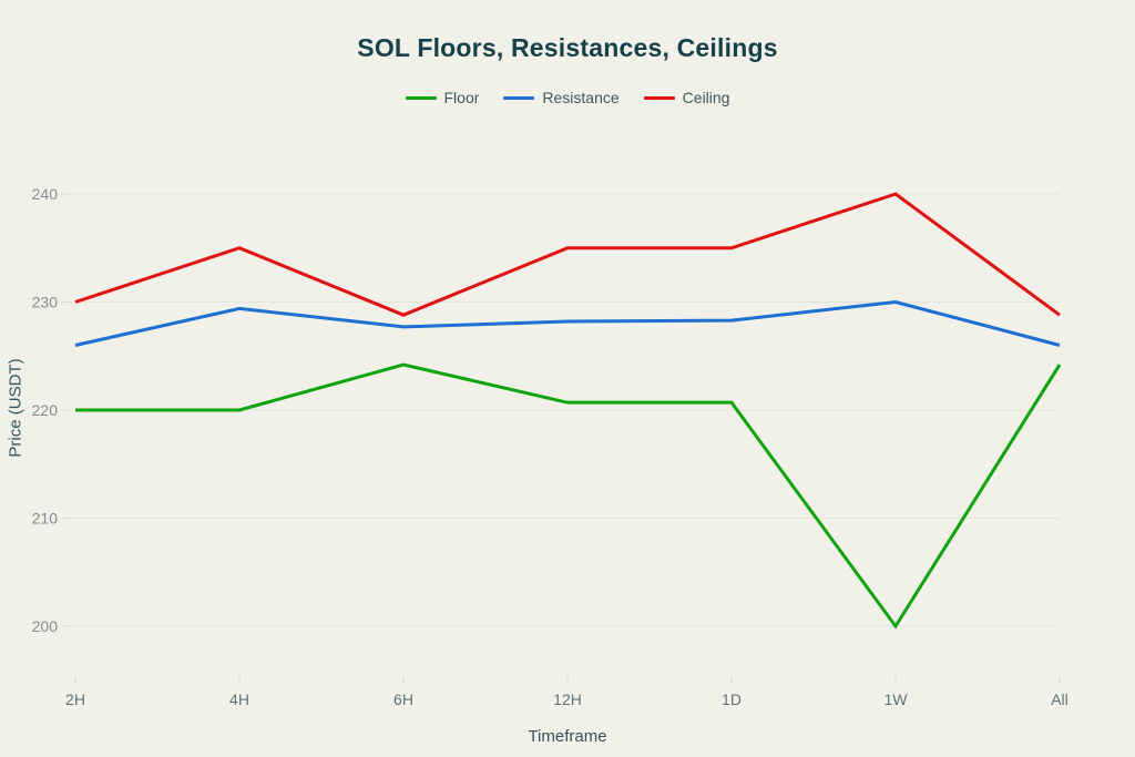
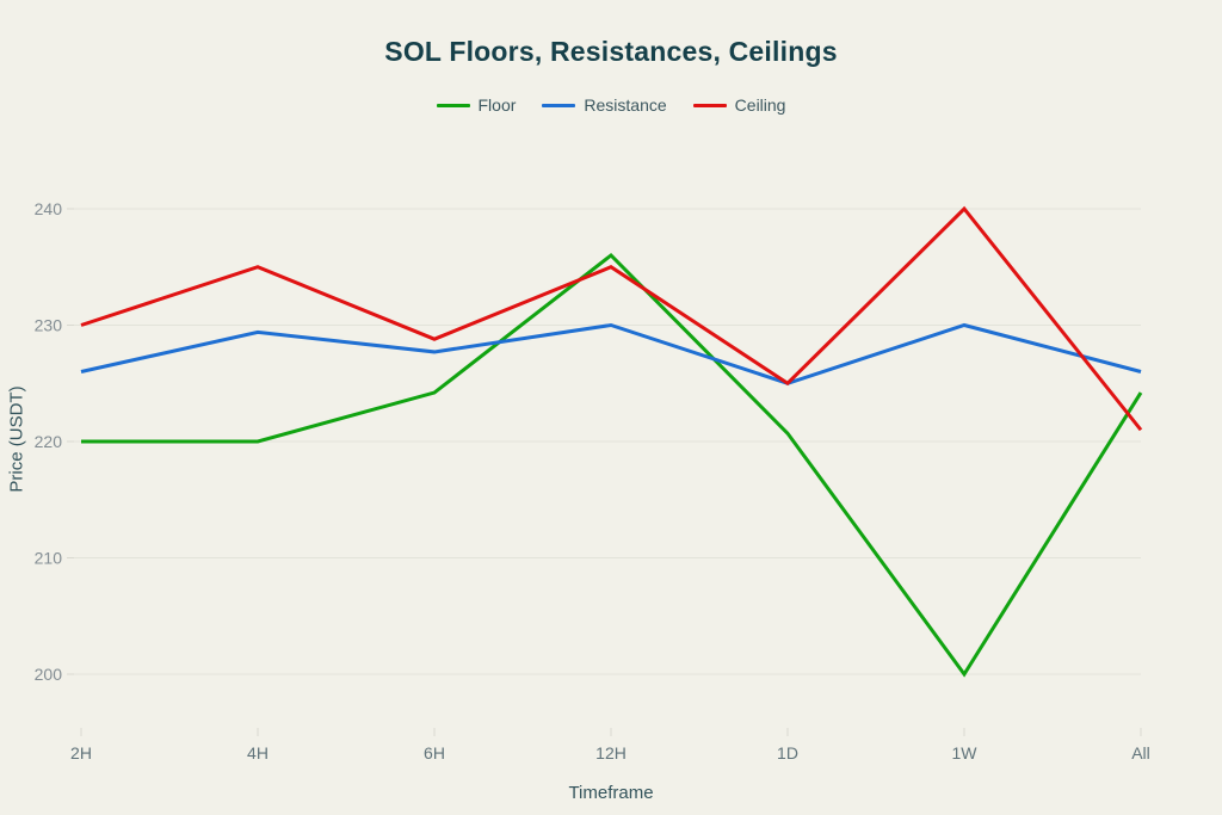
Floor/12H: 221 -> 236
Resistance/12H: 228 -> 230
Resistance/1D: 228 -> 225
Ceiling/1D: 235 -> 225
Ceiling/All: 229 -> 221
